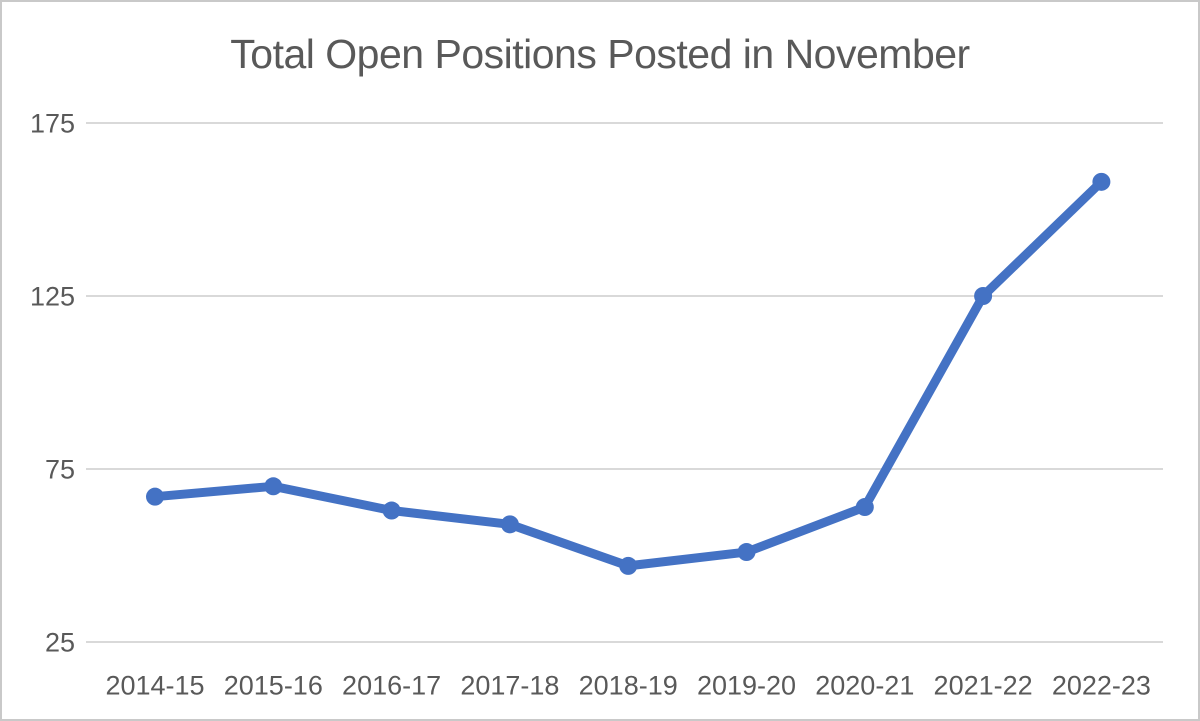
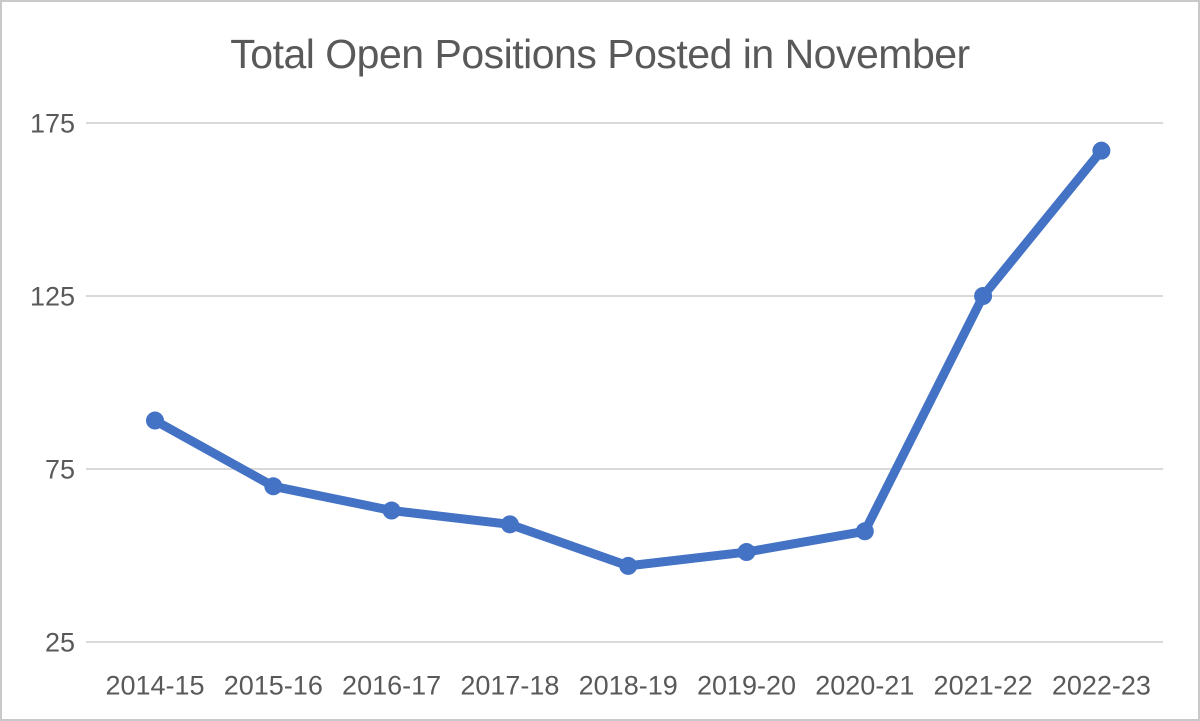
2014-15: 67 -> 89
2020-21: 64 -> 57
2022-23: 158 -> 167
